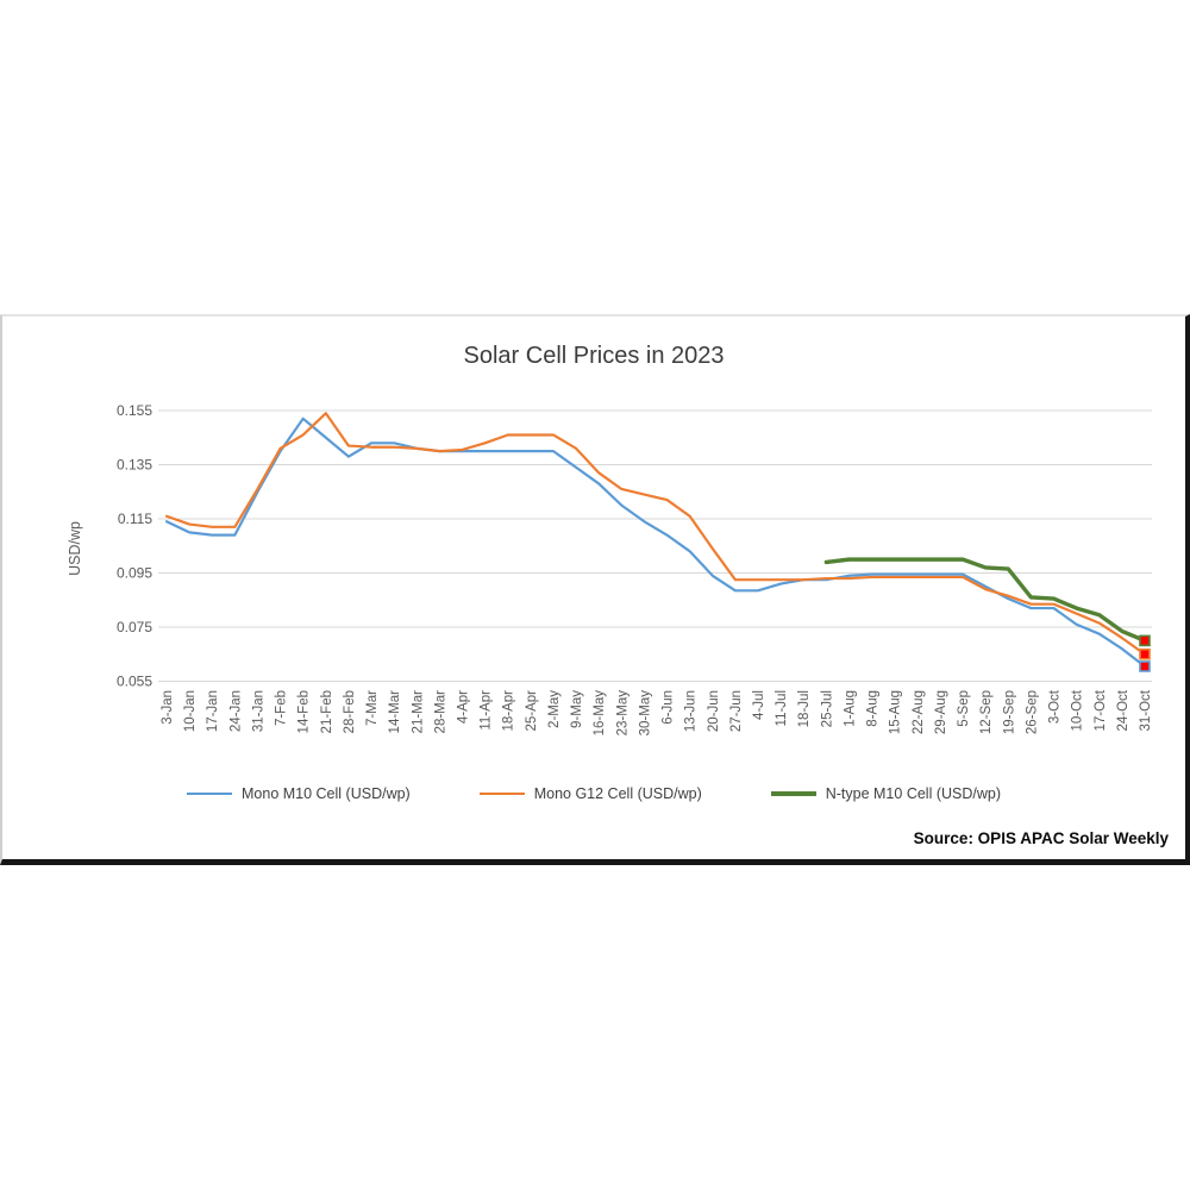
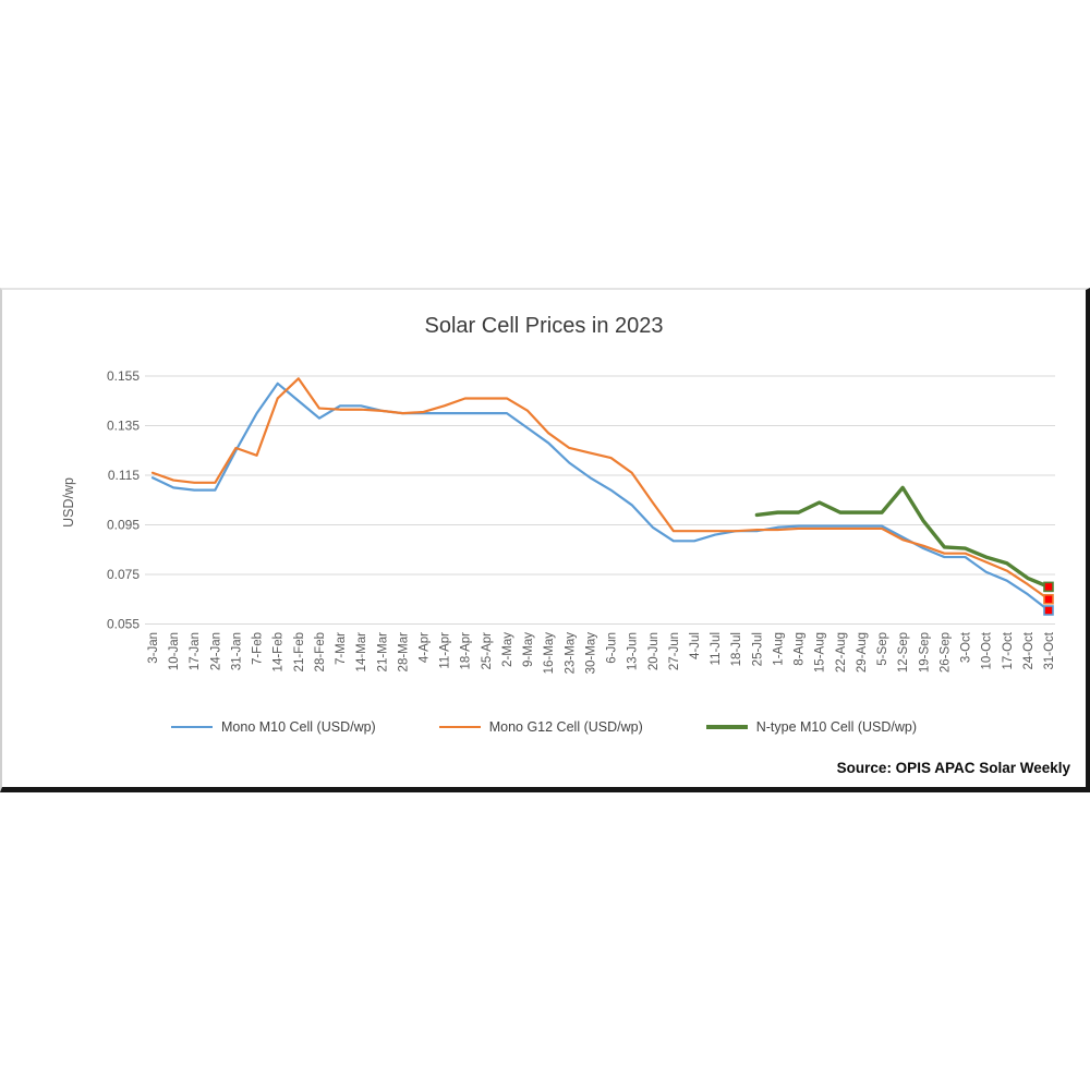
Mono G12 Cell (USD/wp)/7-Feb: 0.141 -> 0.123
N-type M10 Cell (USD/wp)/15-Aug: 0.100 -> 0.104
N-type M10 Cell (USD/wp)/12-Sep: 0.097 -> 0.110
